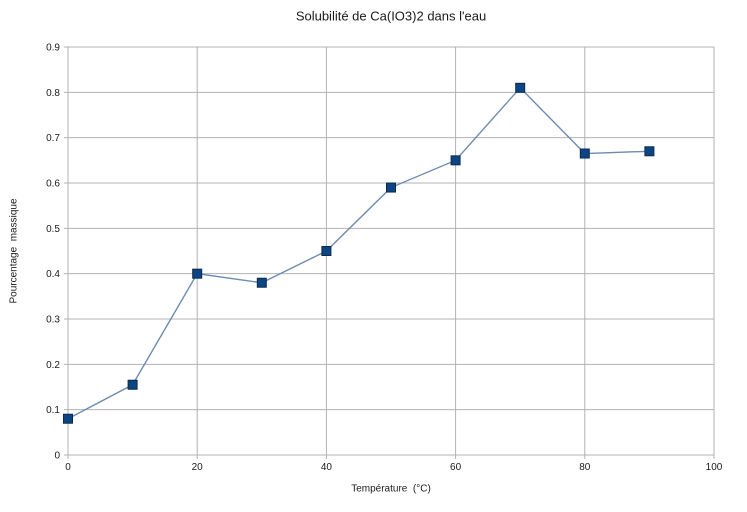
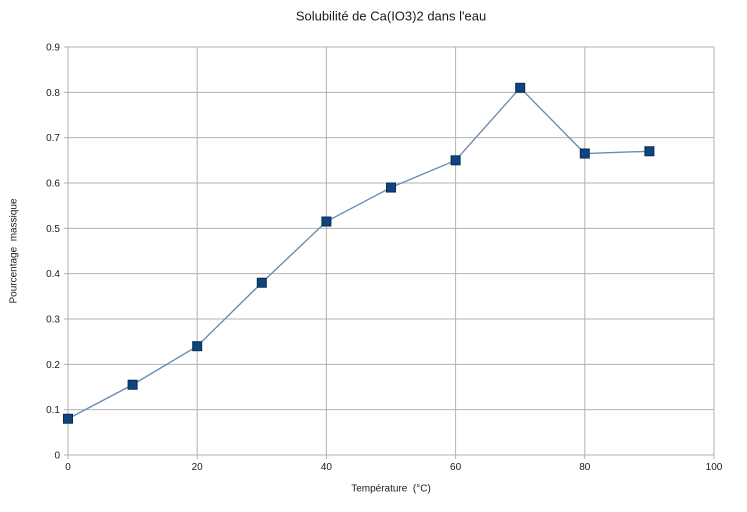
20: 0.40 -> 0.24
40: 0.45 -> 0.52
